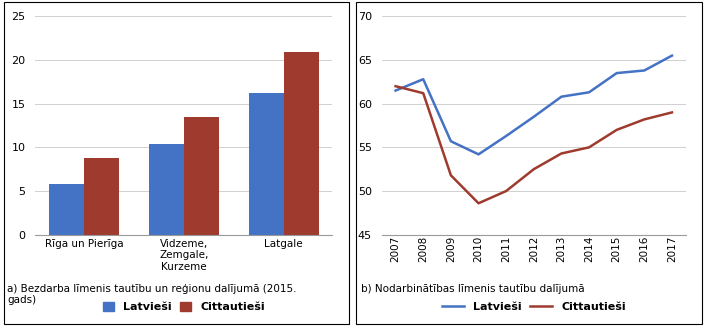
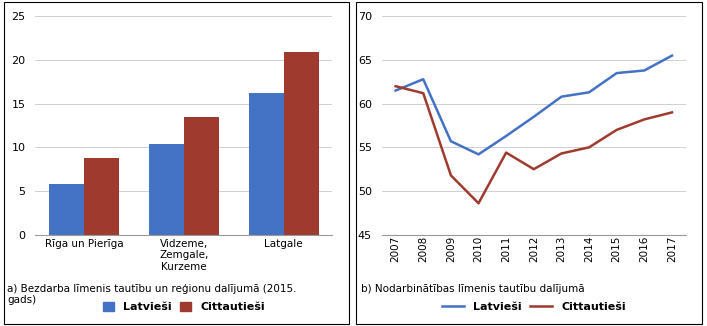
Cittautieši/2011: 50.0 -> 54.4
